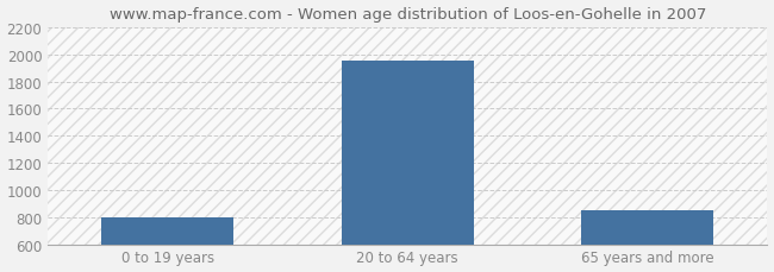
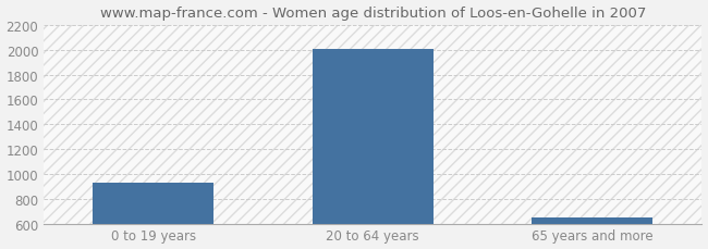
0 to 19 years: 800 -> 930
20 to 64 years: 1950 -> 2010
65 years and more: 850 -> 640
